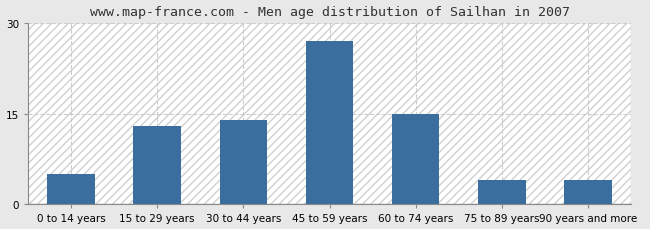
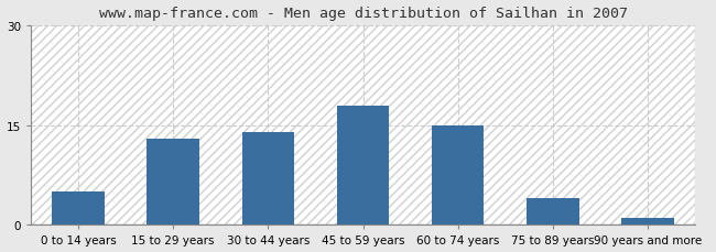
45 to 59 years: 27 -> 18
90 years and more: 4 -> 1
